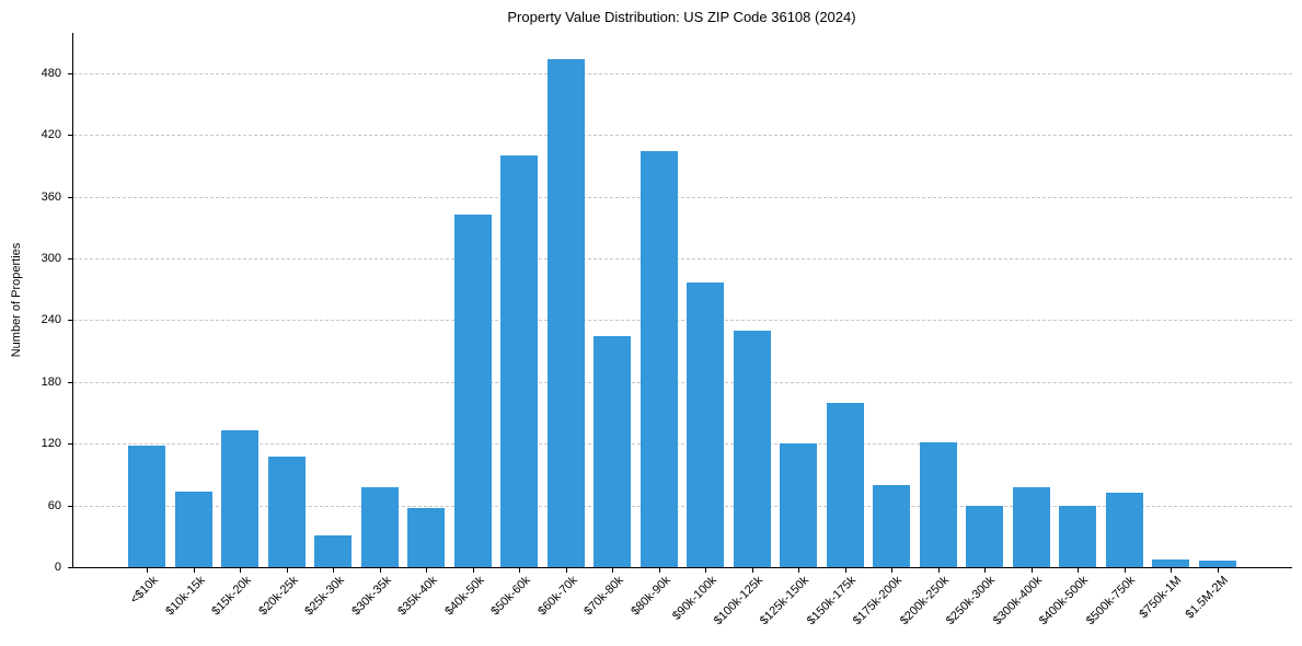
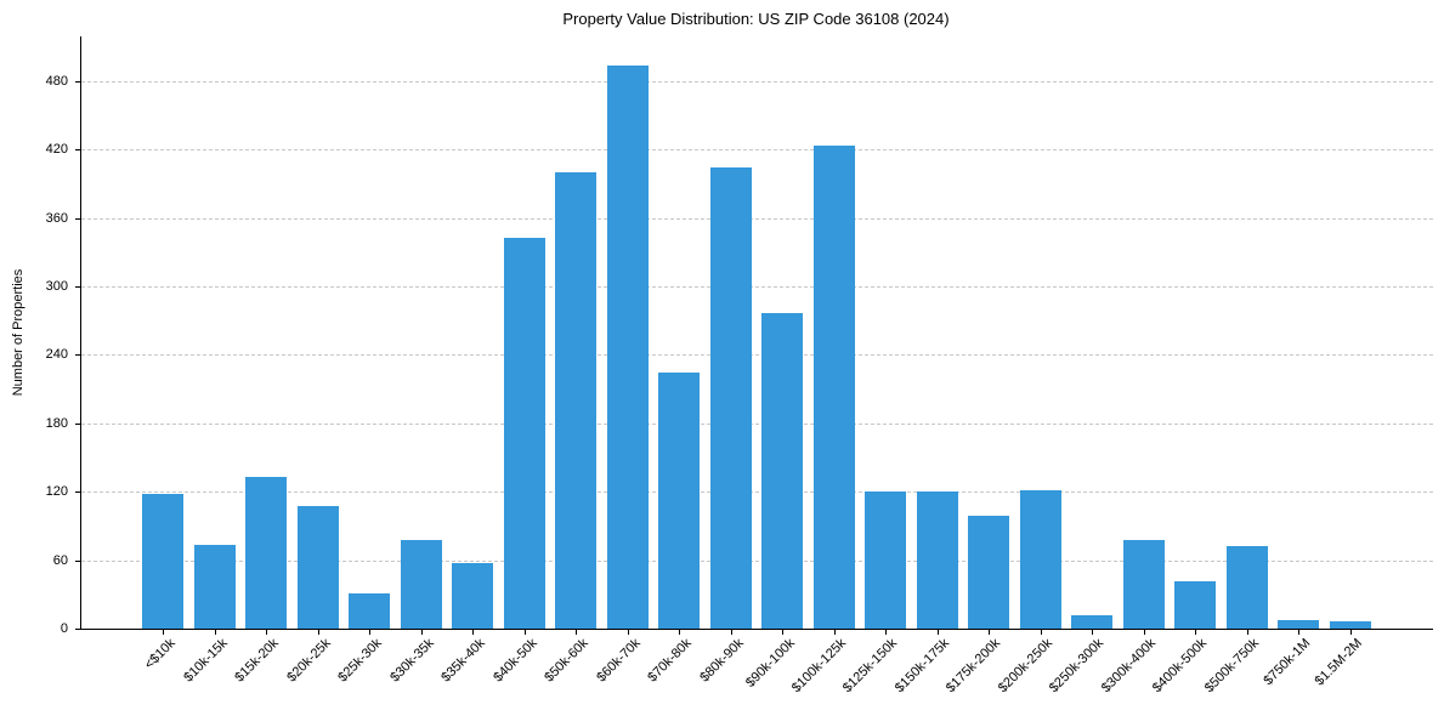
$100k-125k: 230 -> 420
$150k-175k: 160 -> 120
$175k-200k: 80 -> 100
$250k-300k: 60 -> 10
$400k-500k: 60 -> 40
